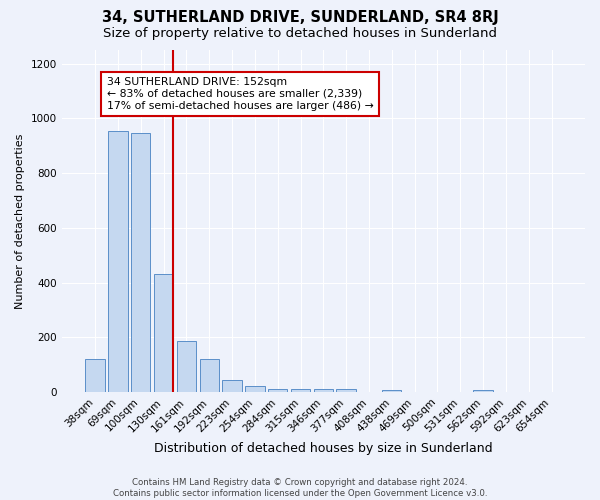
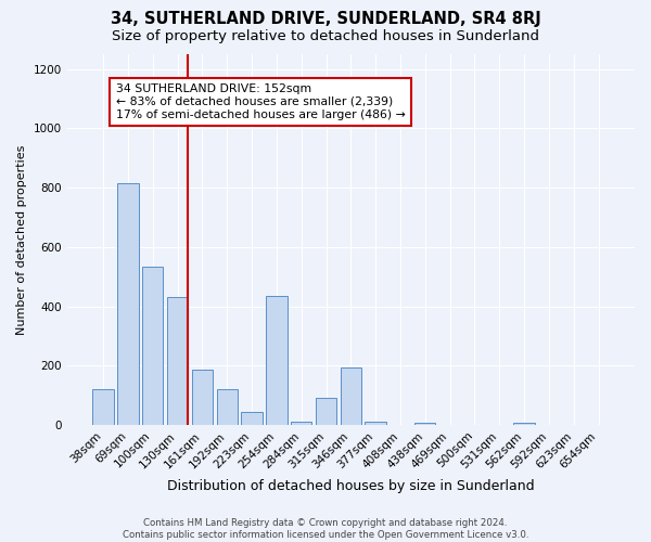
69sqm: 955 -> 815
100sqm: 948 -> 535
254sqm: 20 -> 435
315sqm: 12 -> 90
346sqm: 12 -> 195
